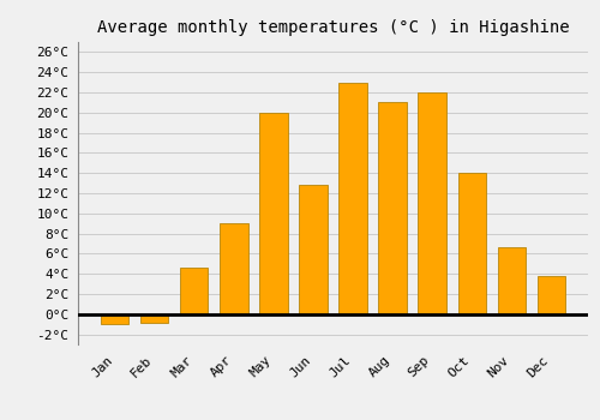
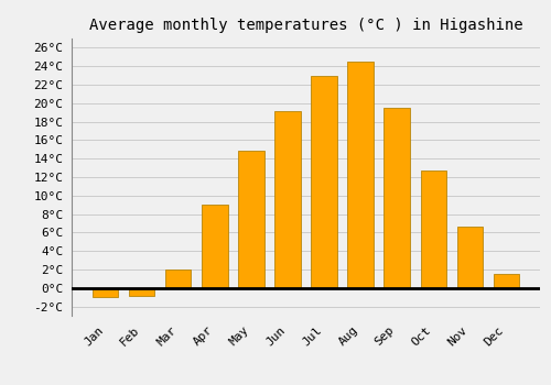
Mar: 4.6°C -> 2.0°C
May: 20.0°C -> 14.8°C
Jun: 12.8°C -> 19.2°C
Aug: 21.0°C -> 24.5°C
Sep: 22.0°C -> 19.5°C
Oct: 14.0°C -> 12.7°C
Dec: 3.8°C -> 1.5°C
